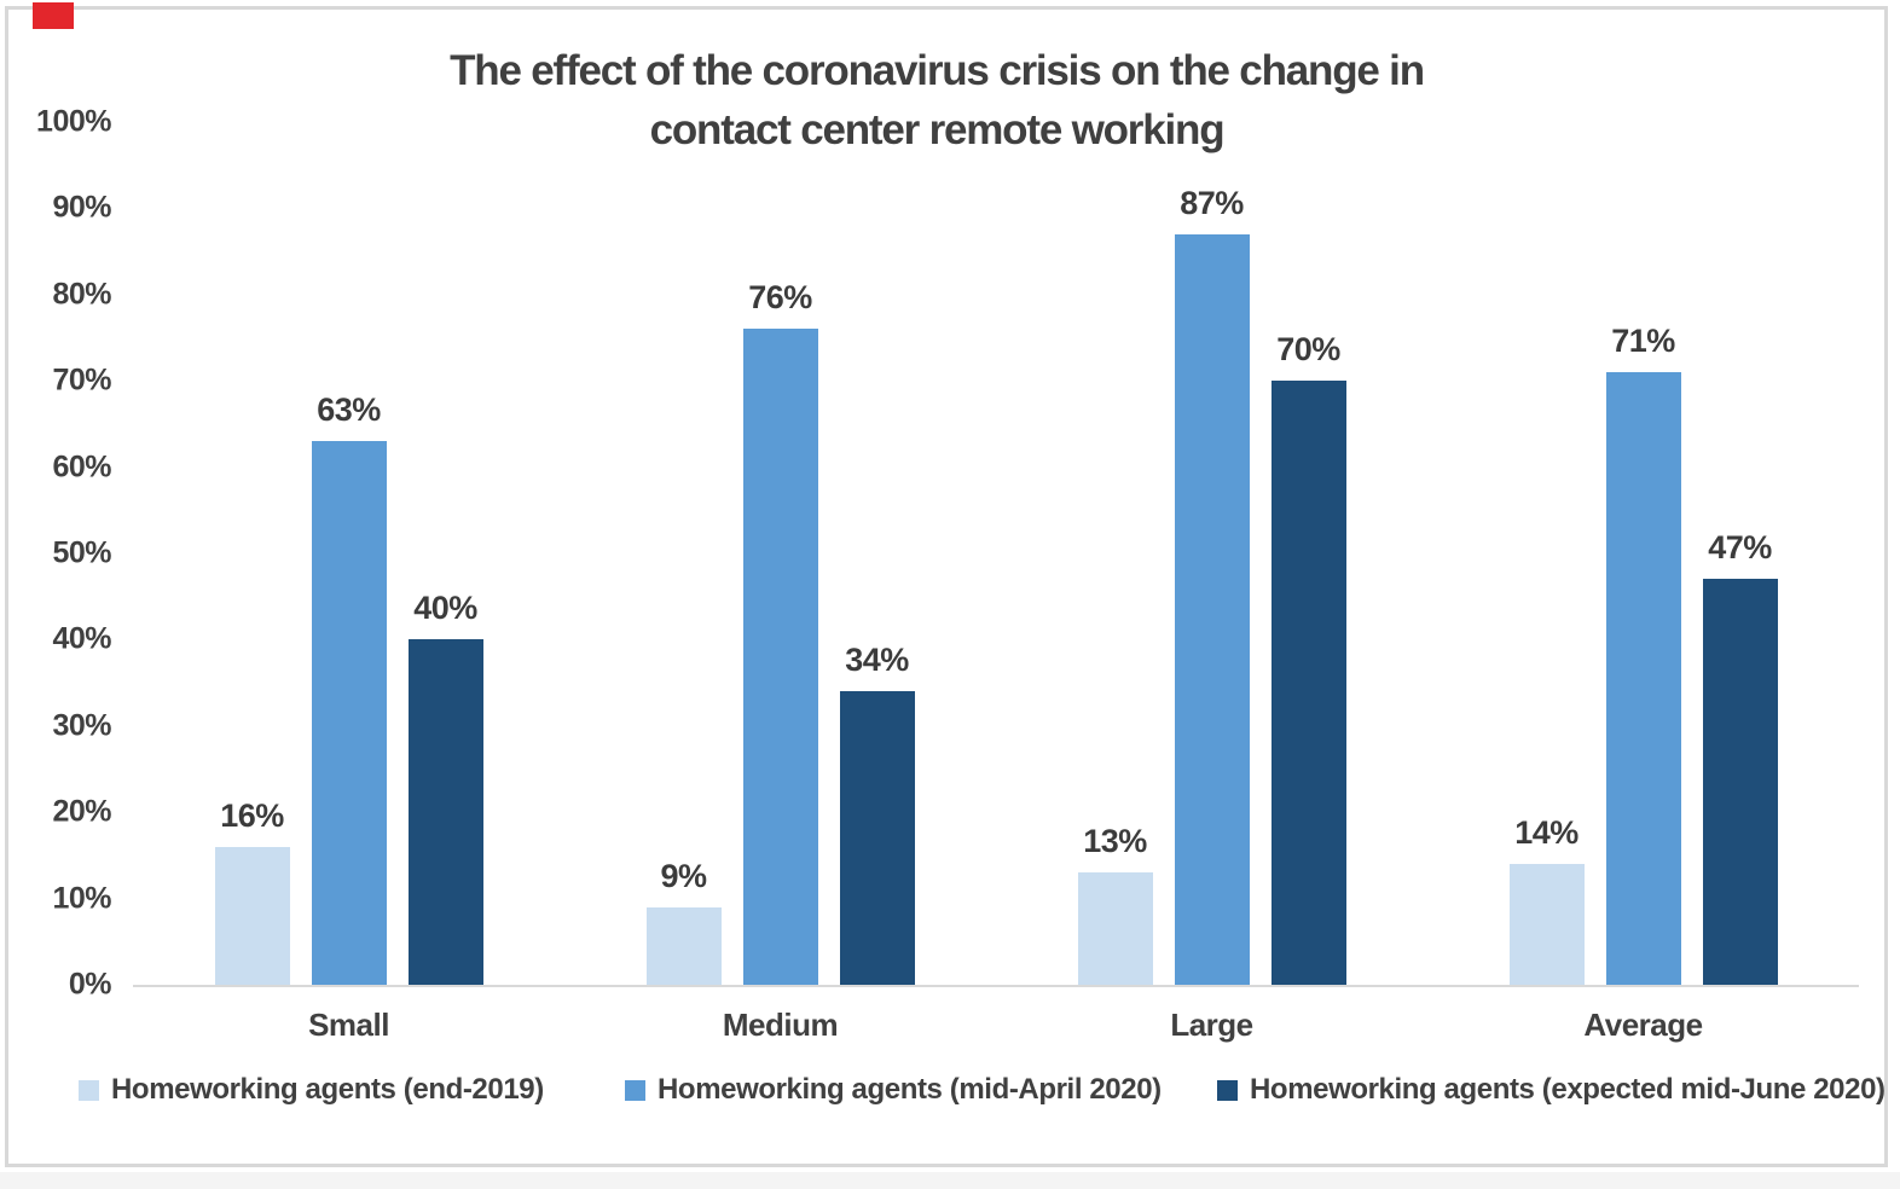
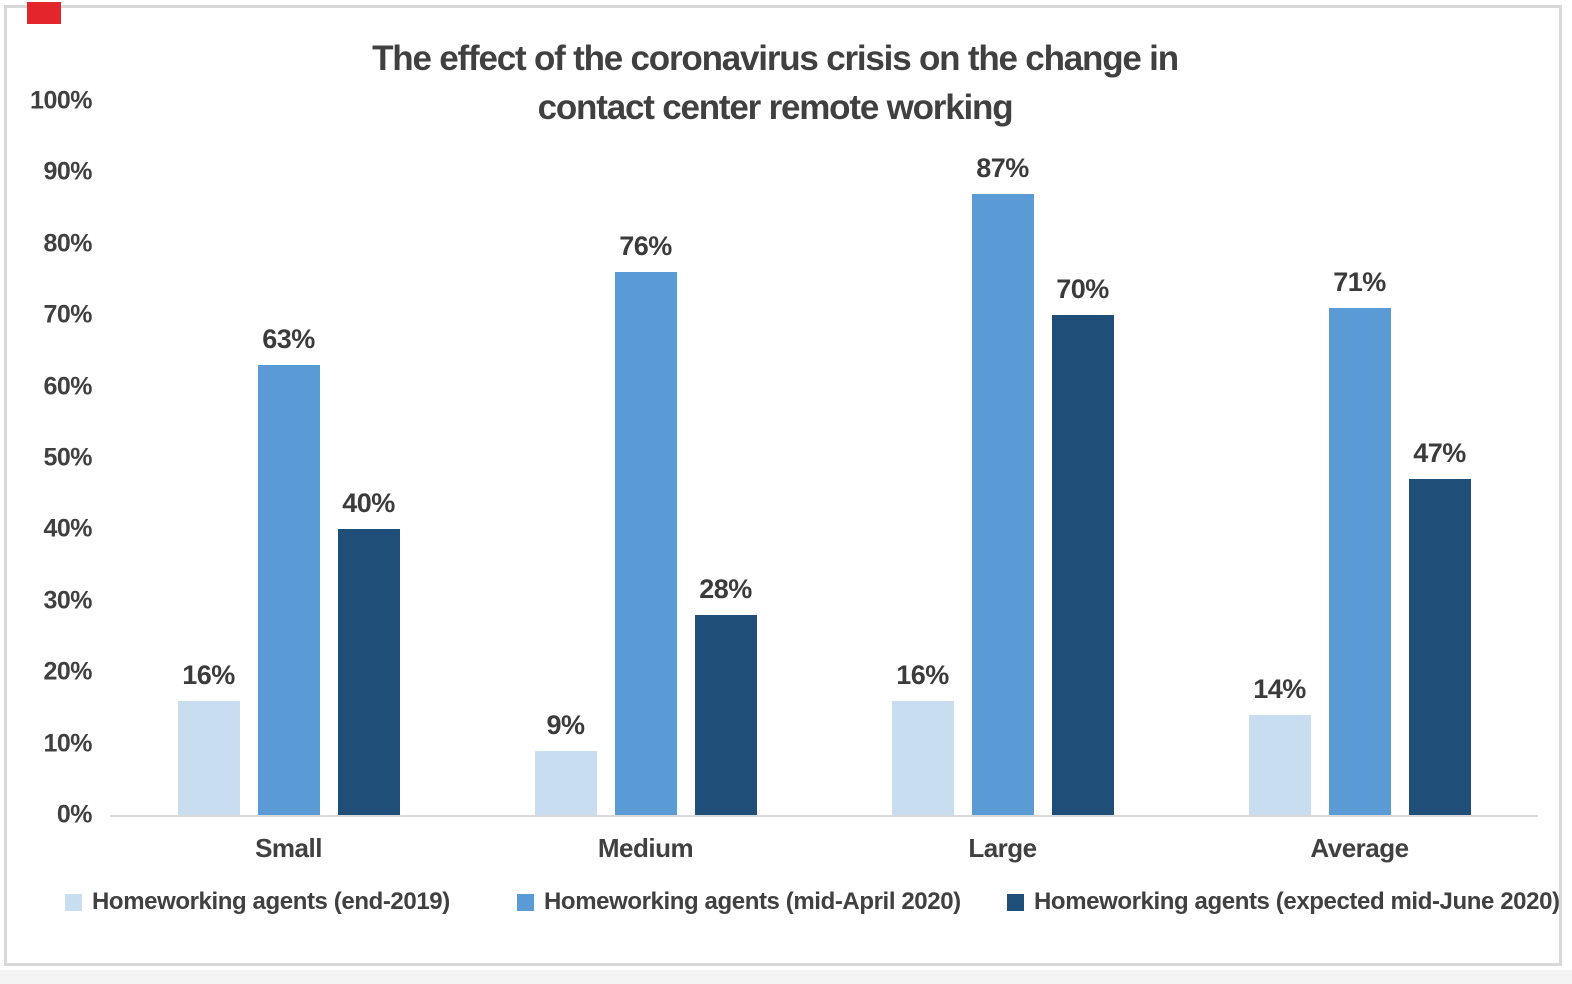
Homeworking agents (expected mid-June 2020)/Medium: 34% -> 28%
Homeworking agents (end-2019)/Large: 13% -> 16%
